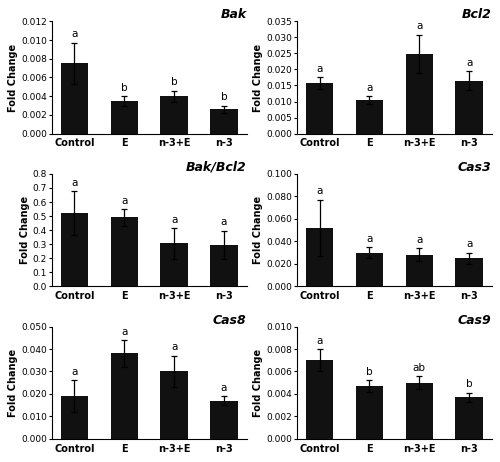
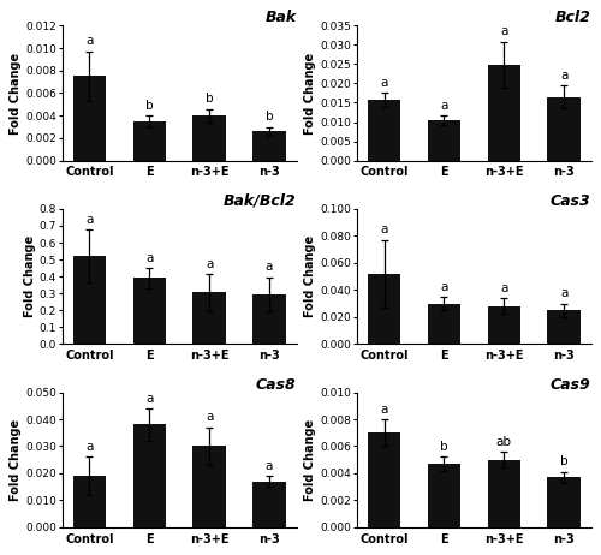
Bak/Bcl2/E: 0.49 -> 0.39
